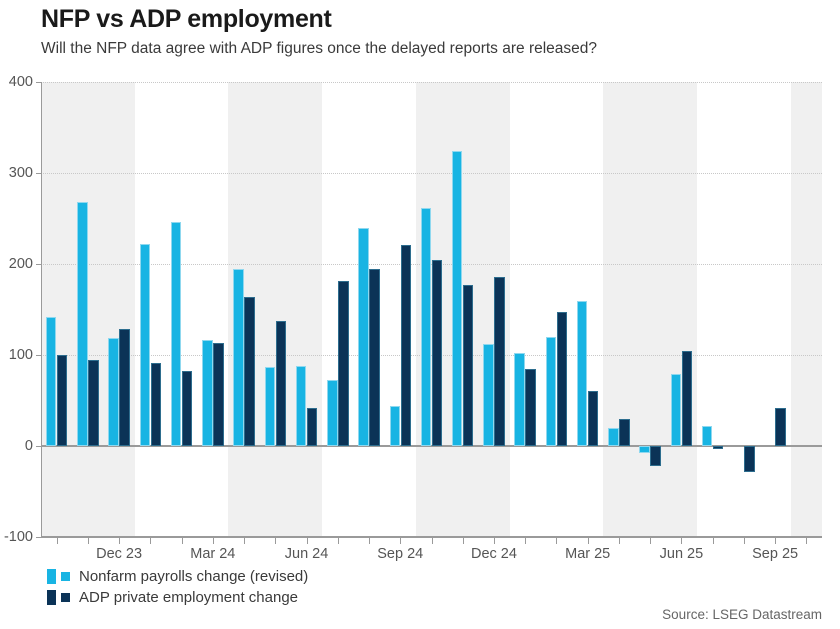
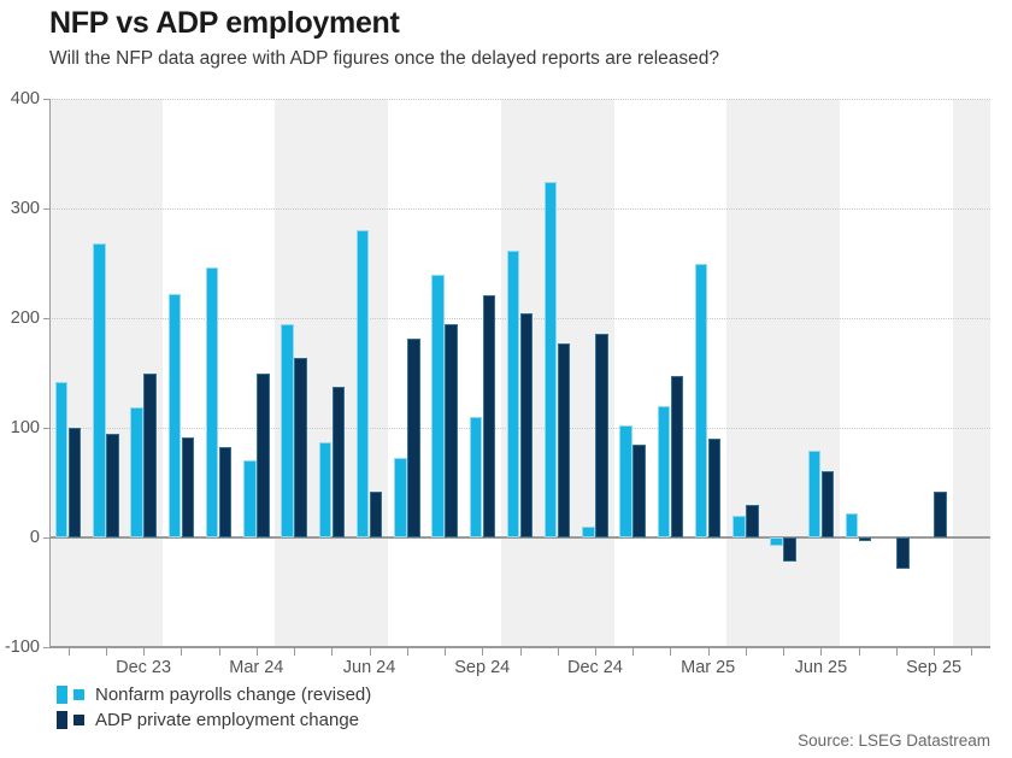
ADP private employment change/Dec 23: 130 -> 150
Nonfarm payrolls change (revised)/Mar 24: 120 -> 70
ADP private employment change/Mar 24: 110 -> 150
Nonfarm payrolls change (revised)/Jun 24: 90 -> 280
Nonfarm payrolls change (revised)/Sep 24: 40 -> 110
Nonfarm payrolls change (revised)/Dec 24: 110 -> 10
Nonfarm payrolls change (revised)/Mar 25: 160 -> 250
ADP private employment change/Mar 25: 60 -> 90
ADP private employment change/Jun 25: 100 -> 60
